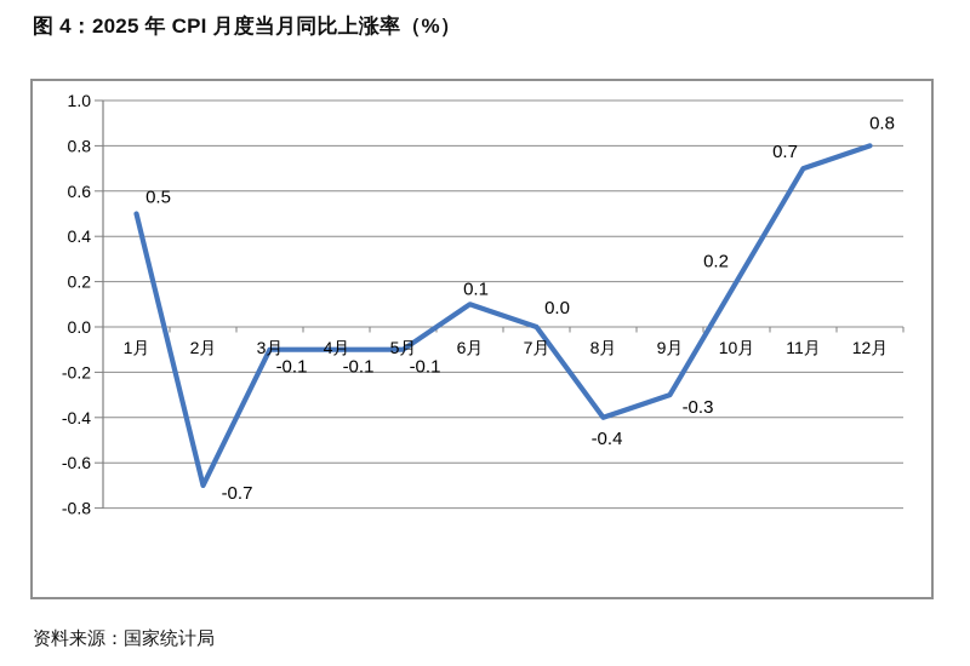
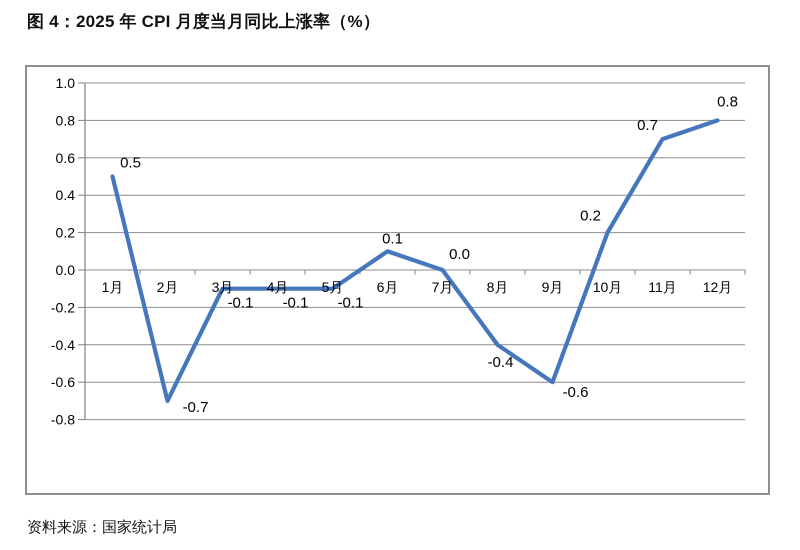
9月: -0.3 -> -0.6
